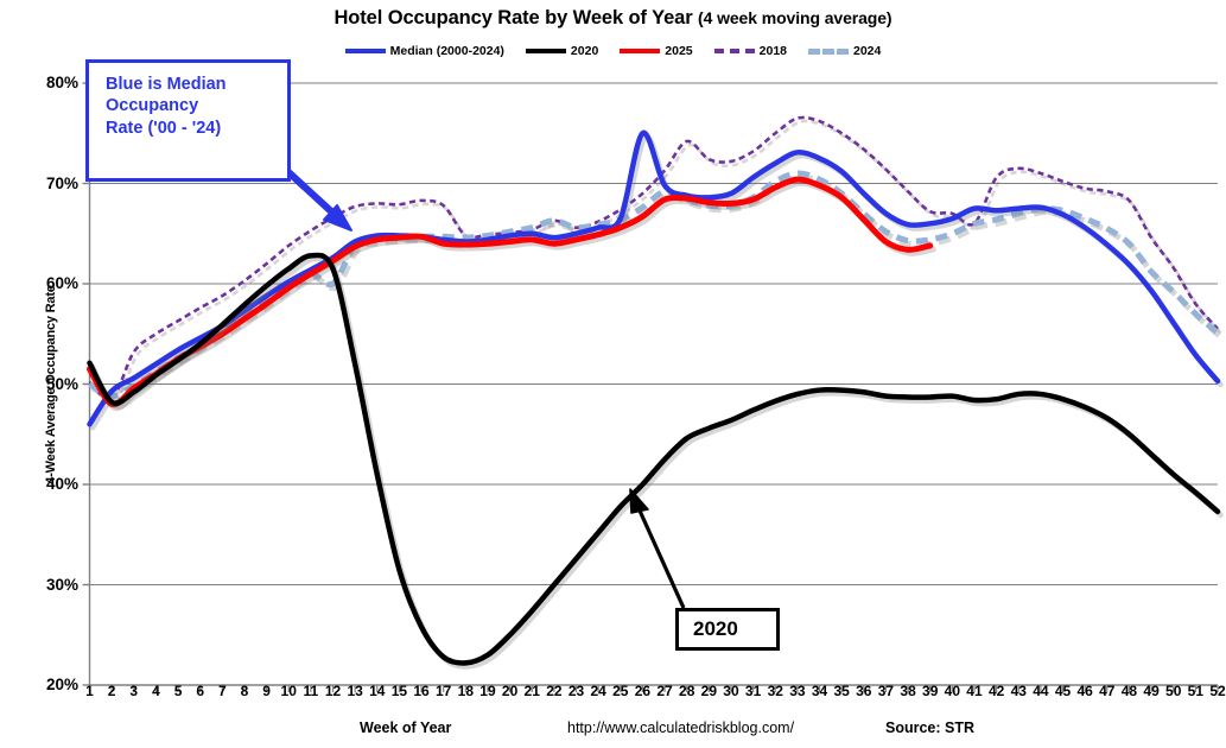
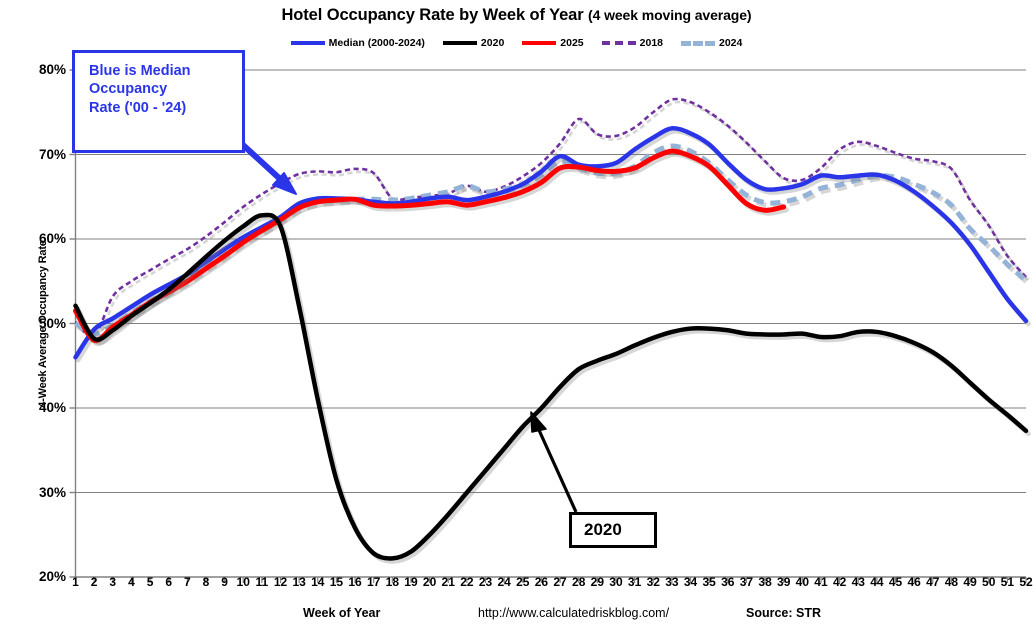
2024/12: 60% -> 62%
Median (2000-2024)/26: 75% -> 68%
2018/41: 66% -> 68%
